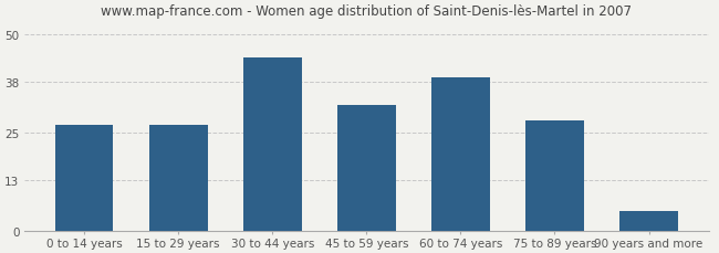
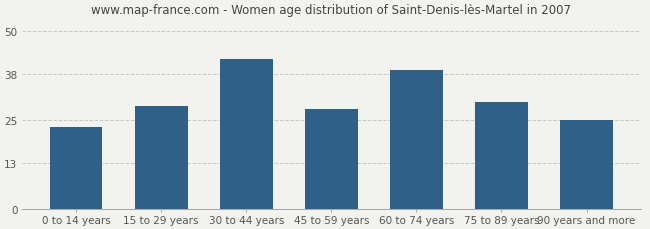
0 to 14 years: 27 -> 23
15 to 29 years: 27 -> 29
30 to 44 years: 44 -> 42
45 to 59 years: 32 -> 28
75 to 89 years: 28 -> 30
90 years and more: 5 -> 25
